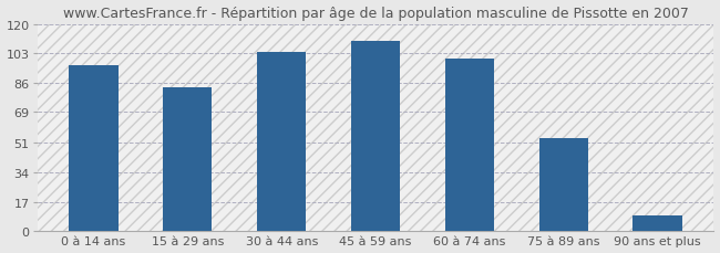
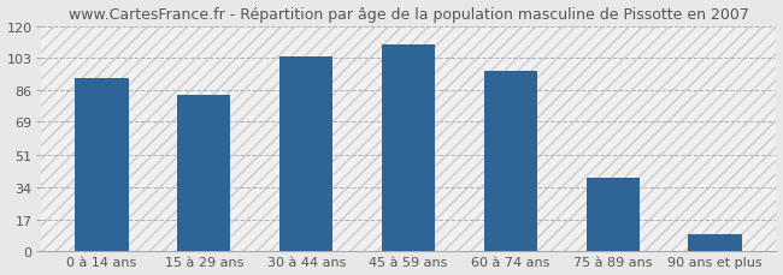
0 à 14 ans: 96 -> 92
60 à 74 ans: 100 -> 96
75 à 89 ans: 54 -> 39
